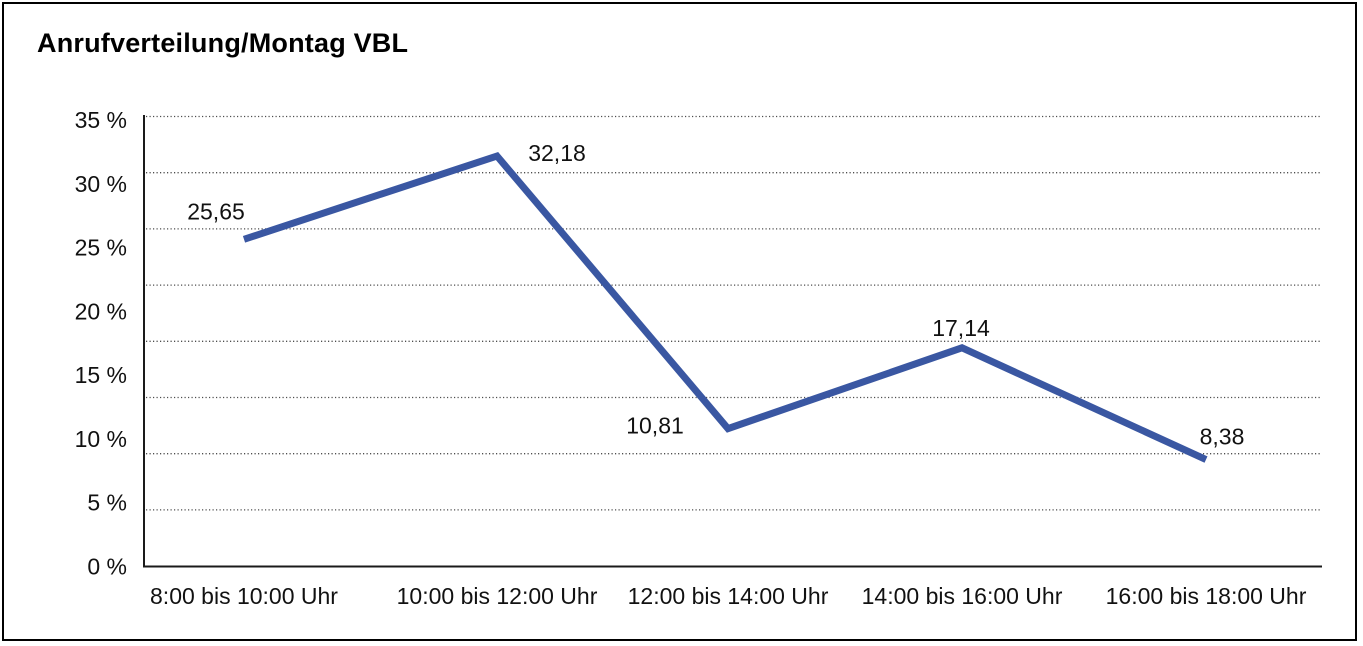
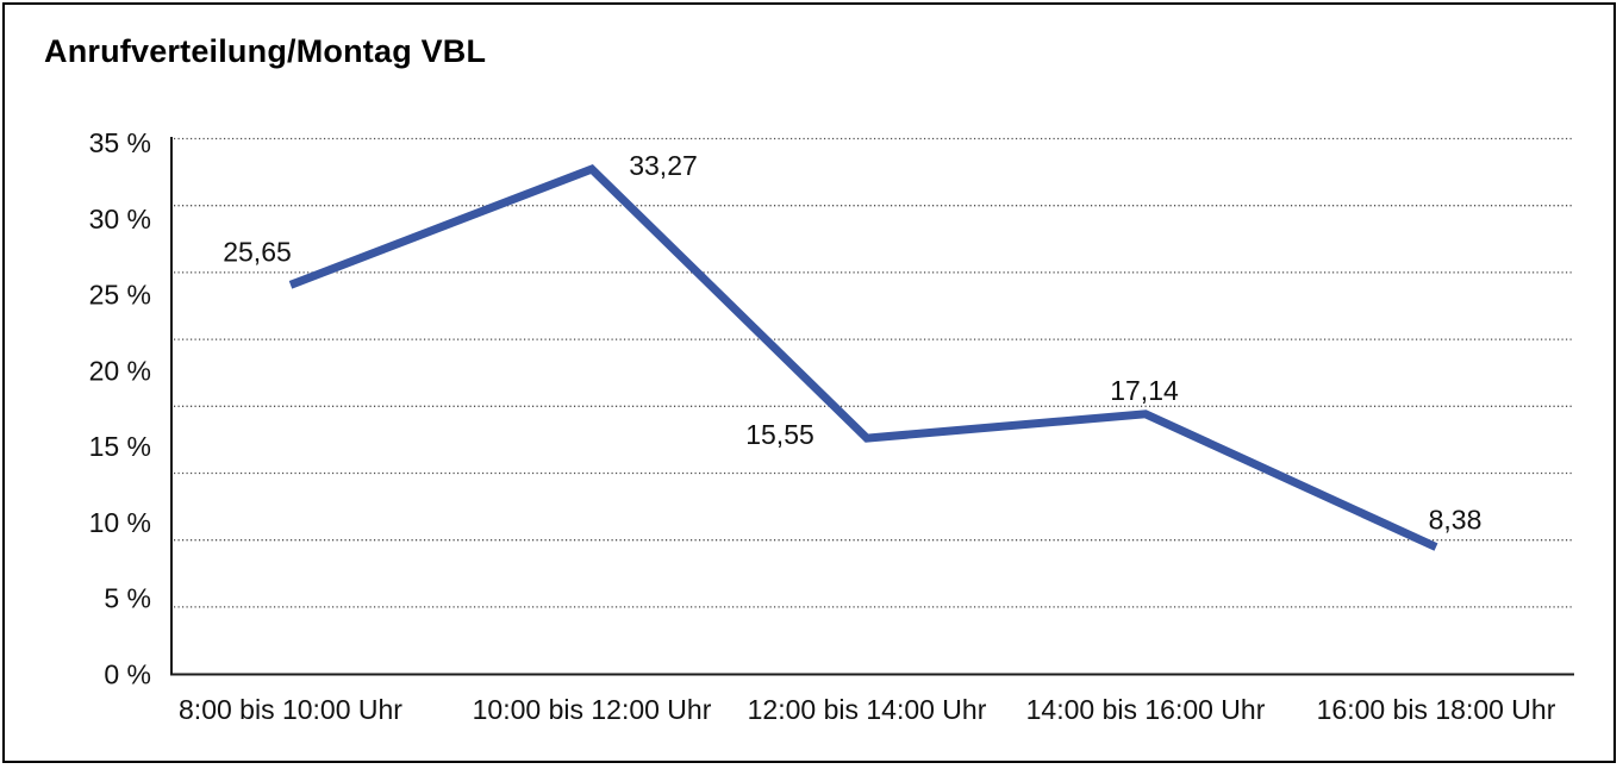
10:00 bis 12:00 Uhr: 32,18 -> 33,27
12:00 bis 14:00 Uhr: 10,81 -> 15,55
